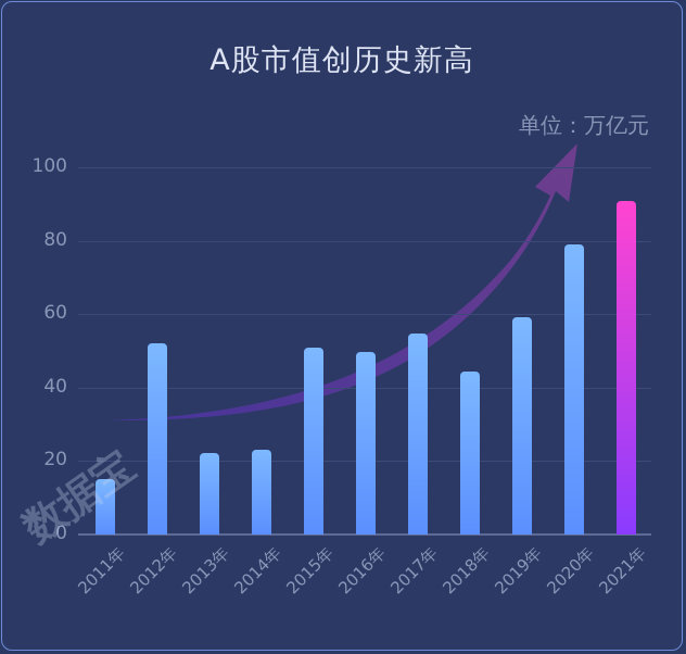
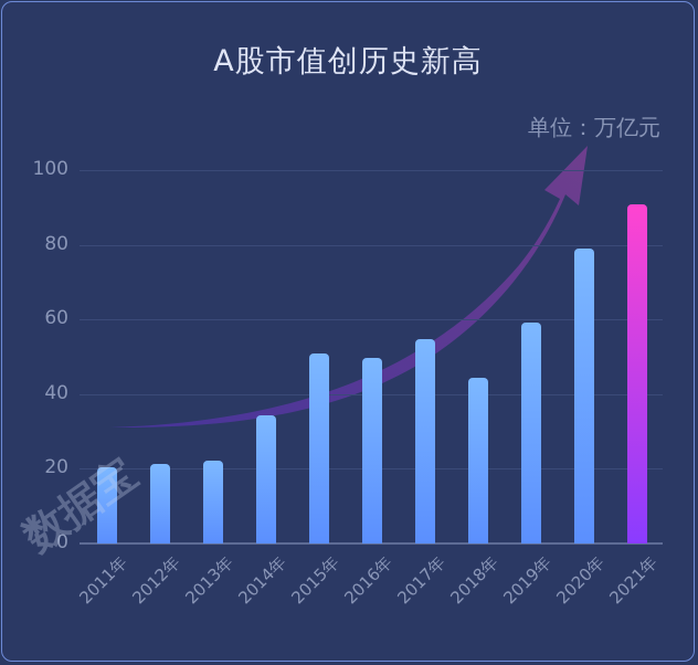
2011年: 15 -> 20
2012年: 52 -> 21
2014年: 23 -> 34
